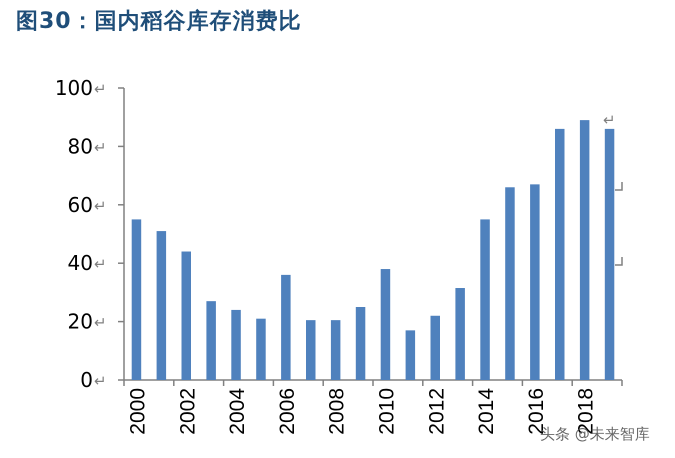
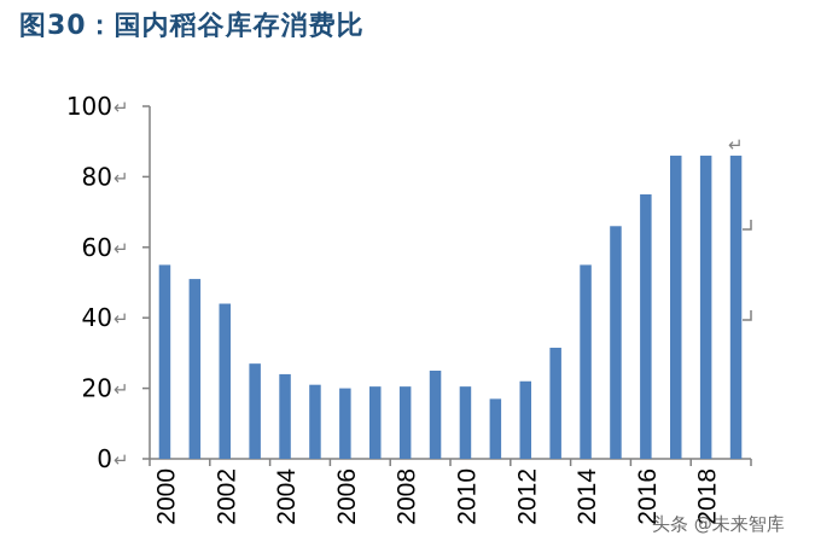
2006: 36 -> 20
2010: 38 -> 20
2016: 67 -> 75
2018: 89 -> 86
